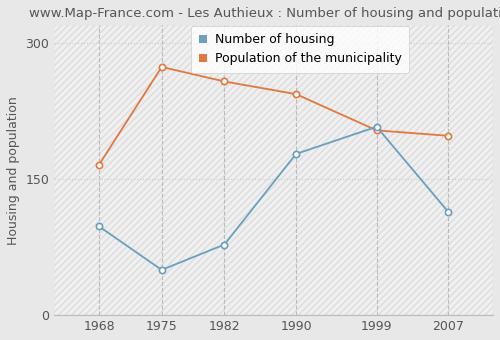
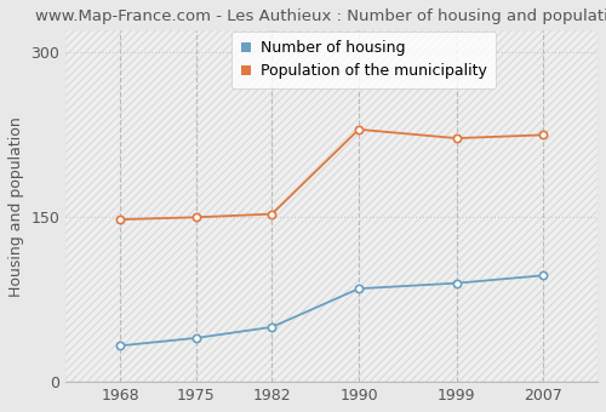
Number of housing/1968: 98 -> 33
Population of the municipality/1968: 166 -> 148
Number of housing/1975: 50 -> 40
Population of the municipality/1975: 274 -> 150
Number of housing/1982: 78 -> 50
Population of the municipality/1982: 258 -> 153
Number of housing/1990: 178 -> 85
Population of the municipality/1990: 244 -> 230
Number of housing/1999: 208 -> 90
Population of the municipality/1999: 204 -> 222
Number of housing/2007: 114 -> 97
Population of the municipality/2007: 198 -> 225
